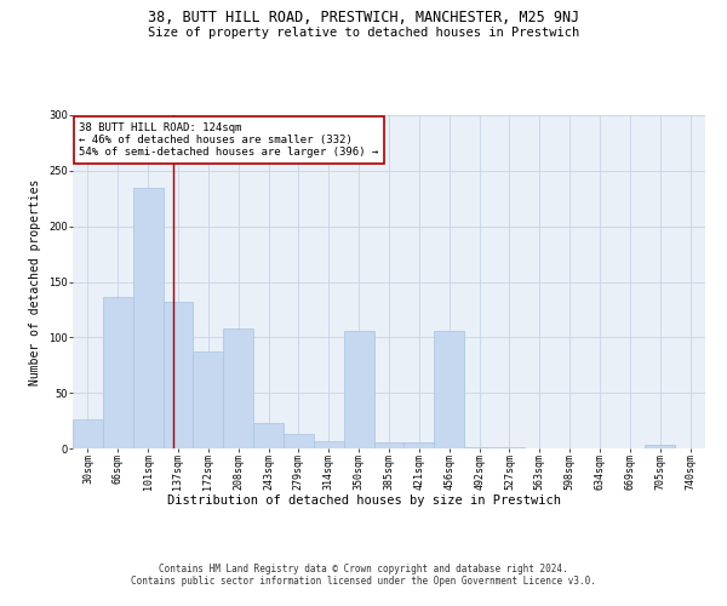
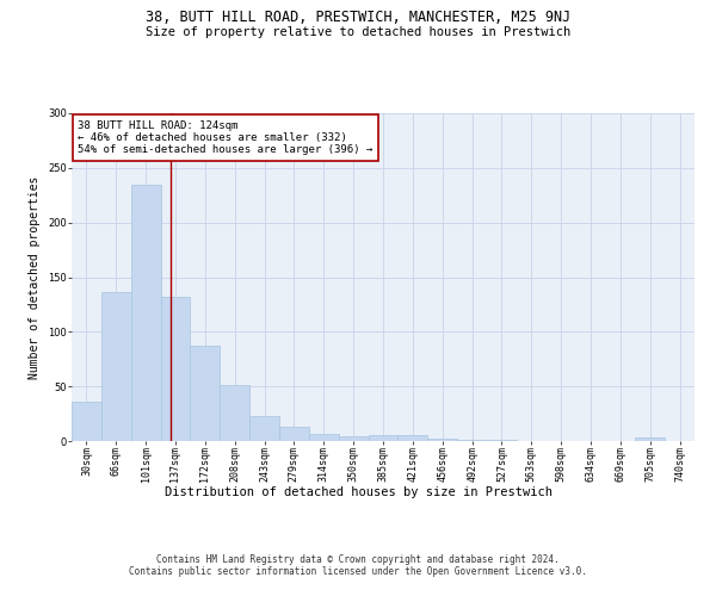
30sqm: 26 -> 36
208sqm: 108 -> 51
350sqm: 106 -> 4
456sqm: 106 -> 2
